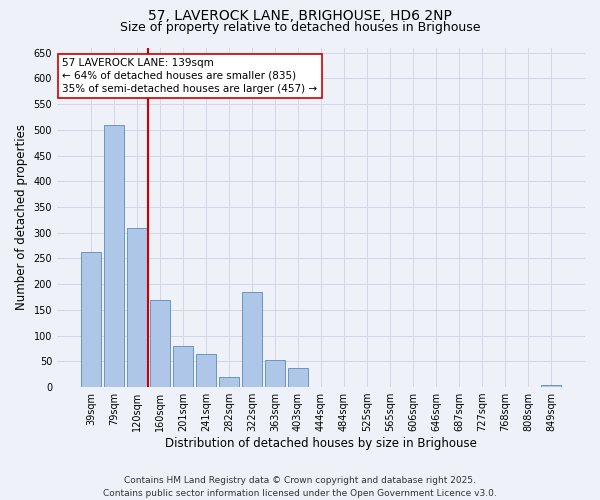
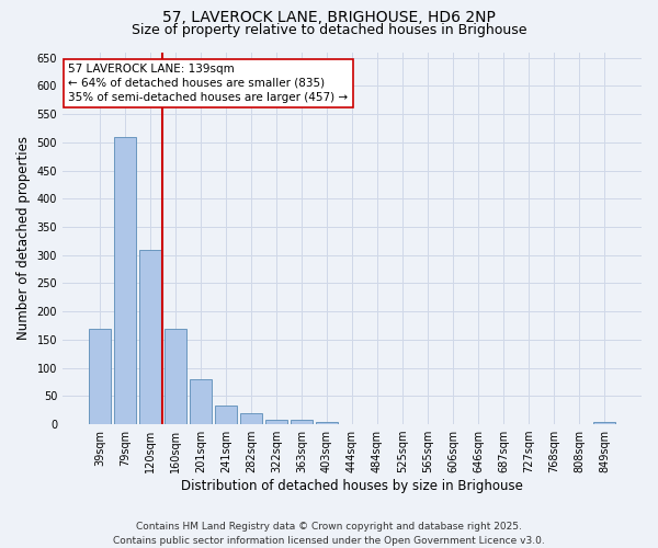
39sqm: 262 -> 170
241sqm: 64 -> 33
322sqm: 184 -> 8
363sqm: 52 -> 8
403sqm: 38 -> 5
